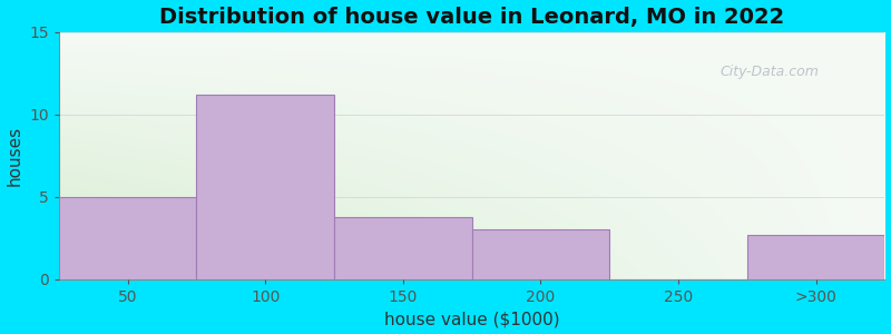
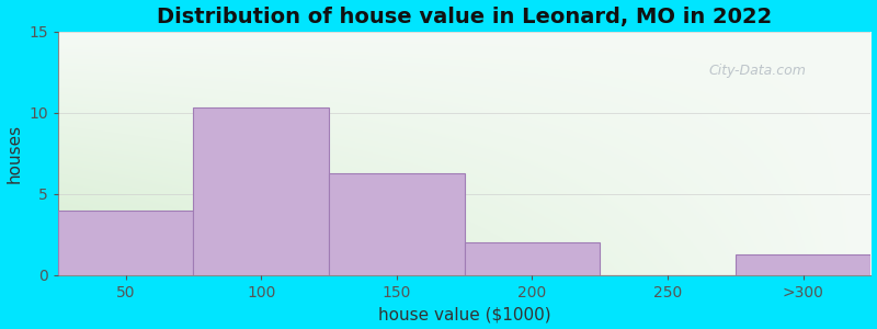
50: 5.0 -> 4.0
100: 11.2 -> 10.3
150: 3.8 -> 6.3
200: 3.0 -> 2.0
>300: 2.7 -> 1.3
